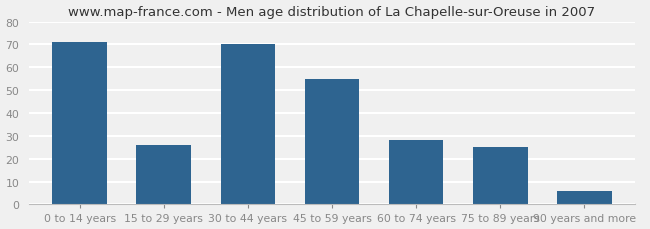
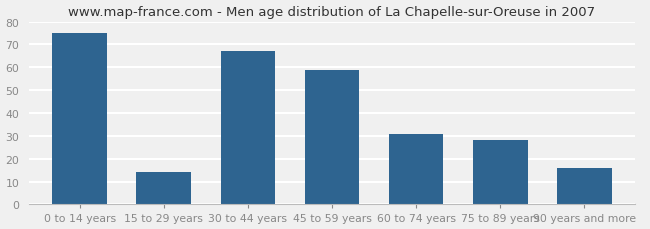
0 to 14 years: 71 -> 75
15 to 29 years: 26 -> 14
30 to 44 years: 70 -> 67
45 to 59 years: 55 -> 59
60 to 74 years: 28 -> 31
75 to 89 years: 25 -> 28
90 years and more: 6 -> 16
